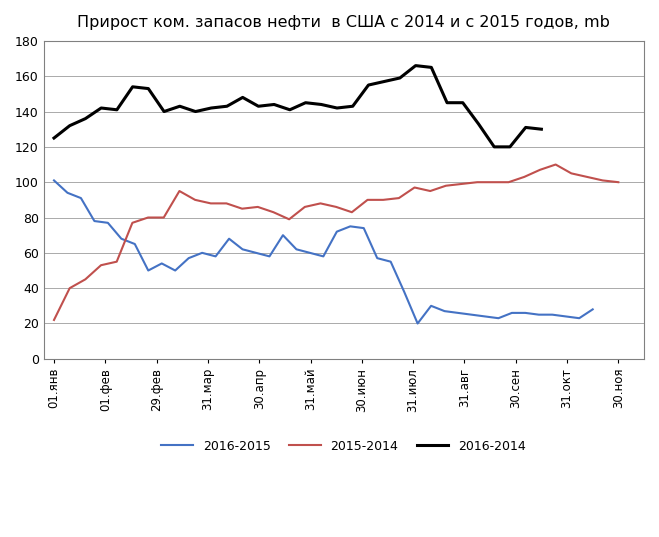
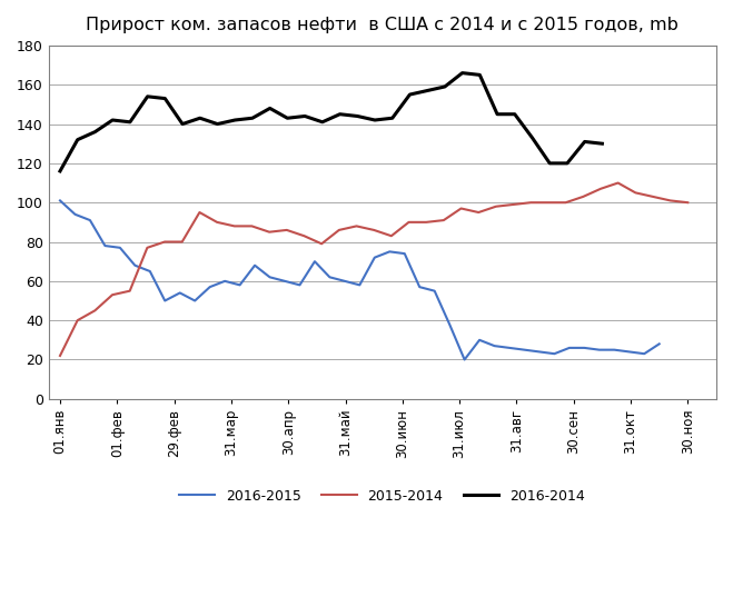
2016-2014/01.янв: 125 -> 116
